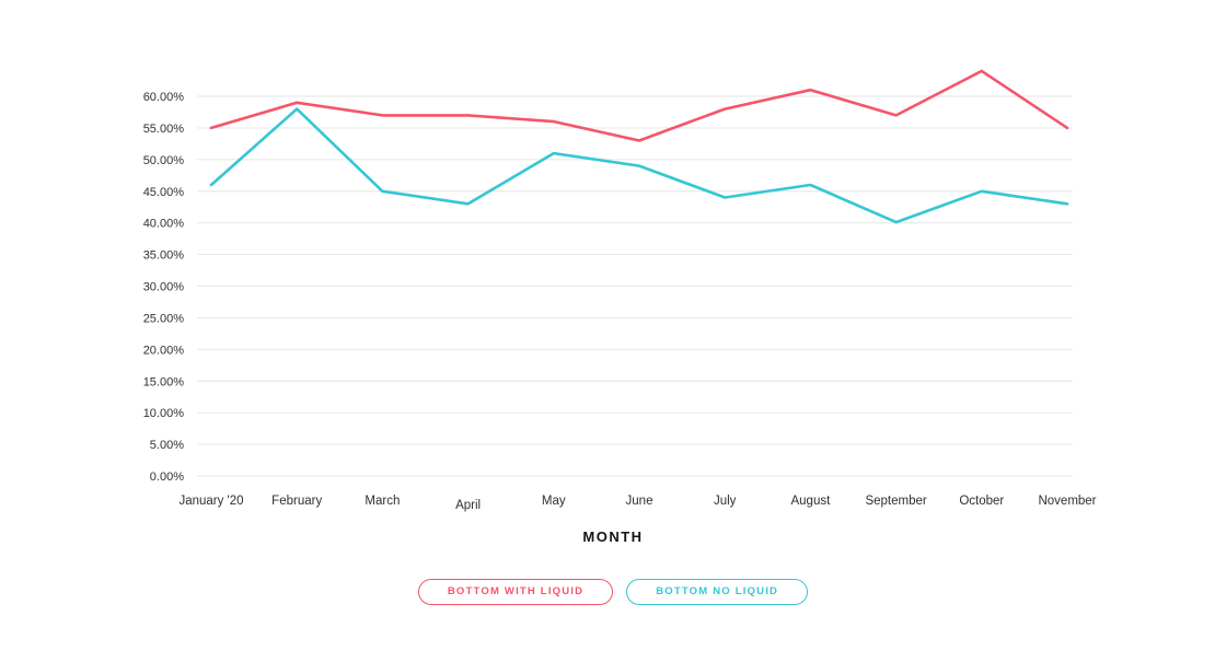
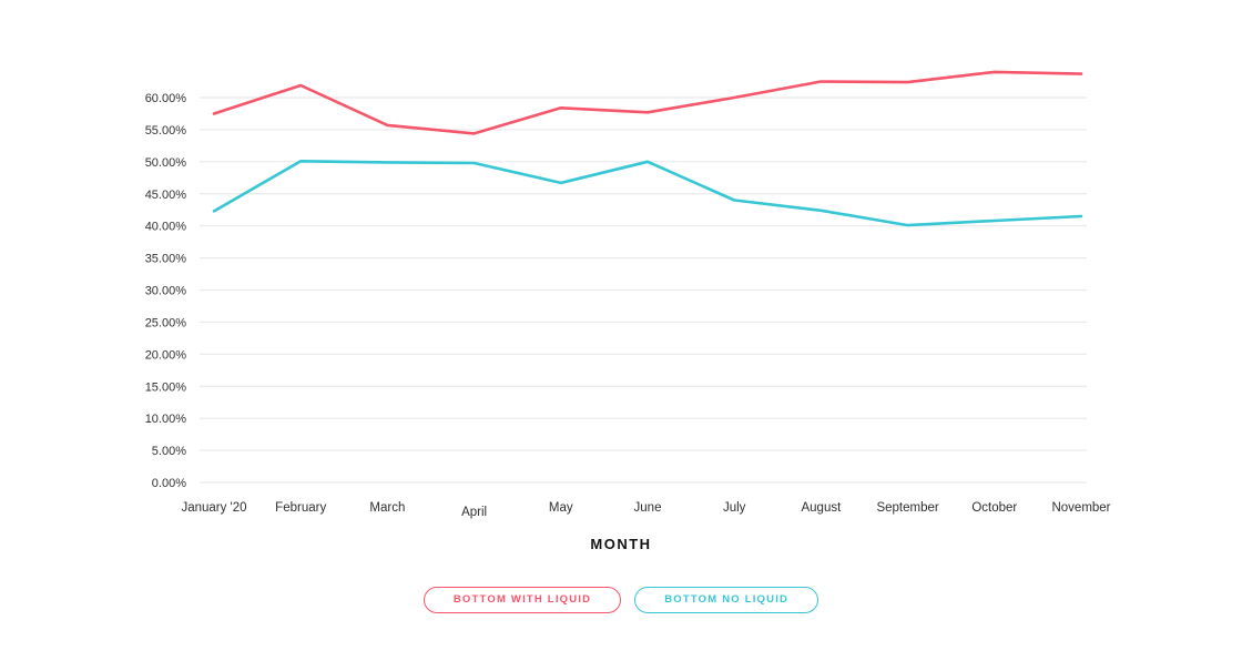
BOTTOM WITH LIQUID/January '20: 55% -> 58%
BOTTOM NO LIQUID/January '20: 46% -> 42%
BOTTOM WITH LIQUID/February: 59% -> 62%
BOTTOM NO LIQUID/February: 58% -> 50%
BOTTOM WITH LIQUID/March: 57% -> 56%
BOTTOM NO LIQUID/March: 45% -> 50%
BOTTOM WITH LIQUID/April: 57% -> 54%
BOTTOM NO LIQUID/April: 43% -> 50%
BOTTOM WITH LIQUID/May: 56% -> 58%
BOTTOM NO LIQUID/May: 51% -> 47%
BOTTOM WITH LIQUID/June: 53% -> 58%
BOTTOM NO LIQUID/June: 49% -> 50%
BOTTOM WITH LIQUID/July: 58% -> 60%
BOTTOM WITH LIQUID/August: 61% -> 62%
BOTTOM NO LIQUID/August: 46% -> 42%
BOTTOM WITH LIQUID/September: 57% -> 62%
BOTTOM NO LIQUID/October: 45% -> 41%
BOTTOM WITH LIQUID/November: 55% -> 64%
BOTTOM NO LIQUID/November: 43% -> 42%
